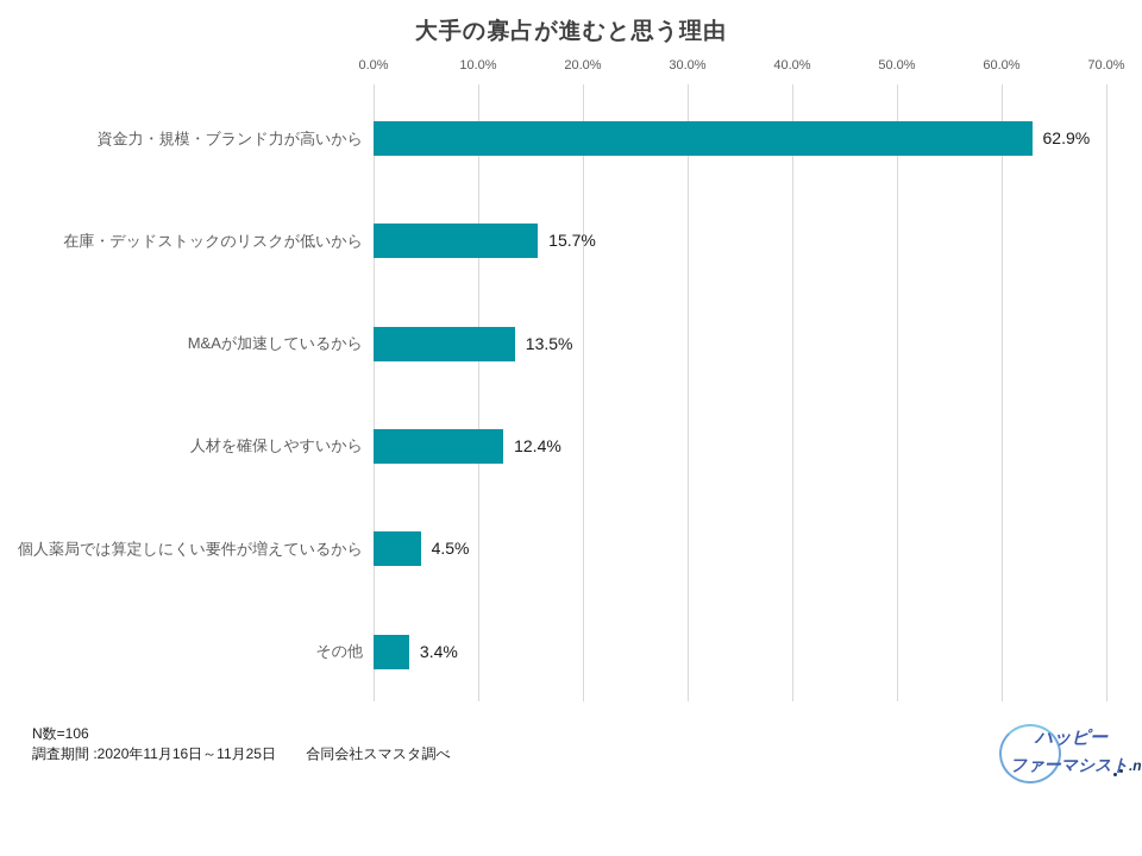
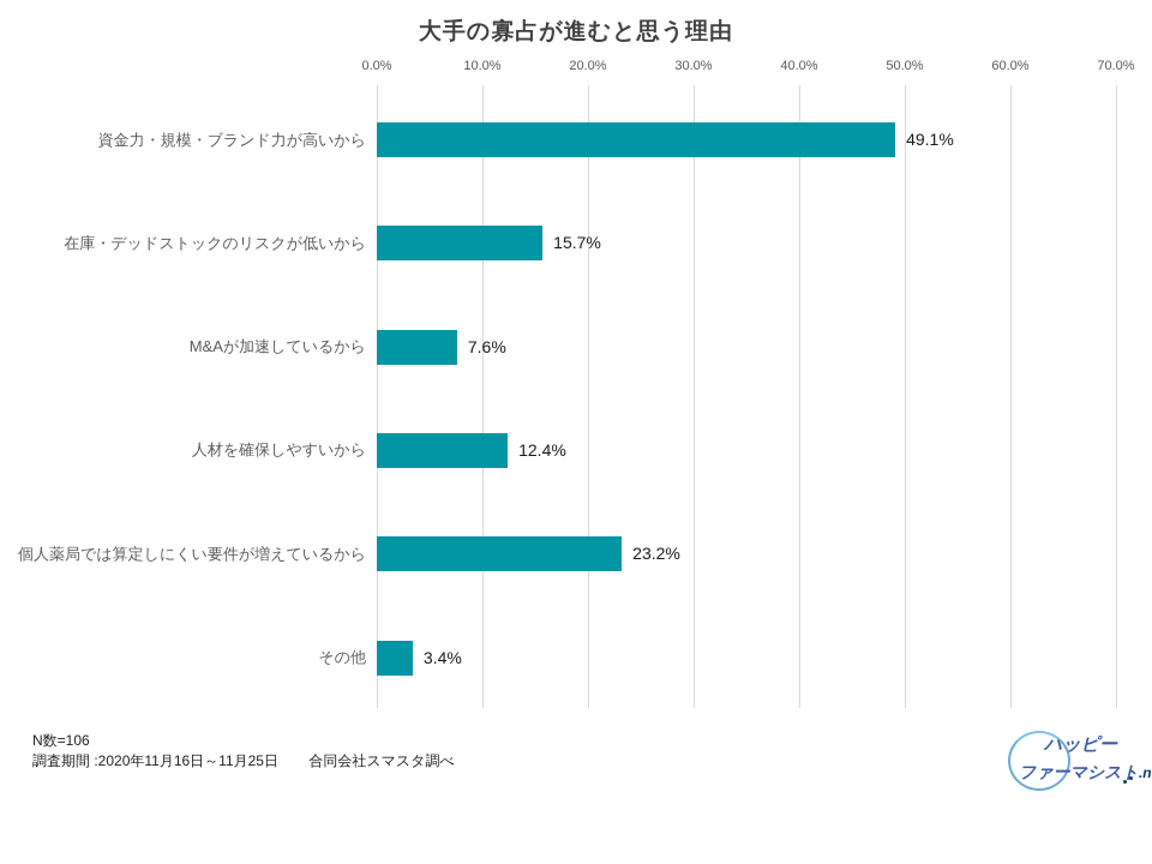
資金力・規模・ブランド力が高いから: 62.9% -> 49.1%
M&Aが加速しているから: 13.5% -> 7.6%
個人薬局では算定しにくい要件が増えているから: 4.5% -> 23.2%
